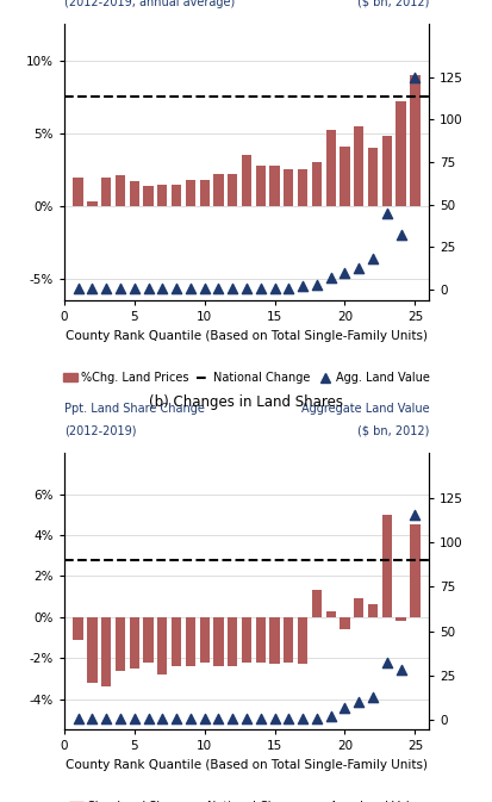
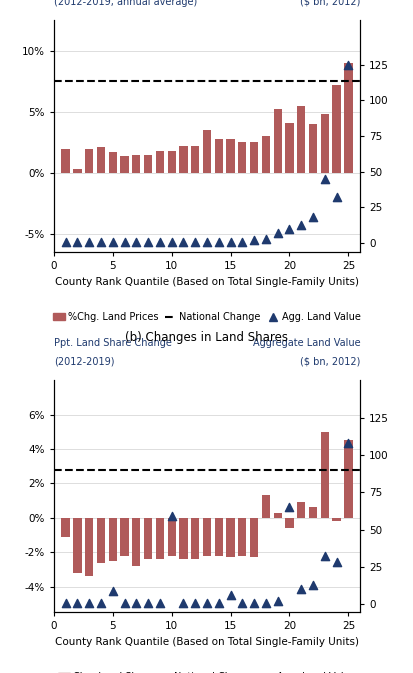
(b) Changes in Land Shares/Agg. Land Value/5: 0 -> 9
(b) Changes in Land Shares/Agg. Land Value/10: 0 -> 59
(b) Changes in Land Shares/Agg. Land Value/15: 0 -> 6
(b) Changes in Land Shares/Agg. Land Value/20: 7 -> 65
(b) Changes in Land Shares/Agg. Land Value/25: 115 -> 108
